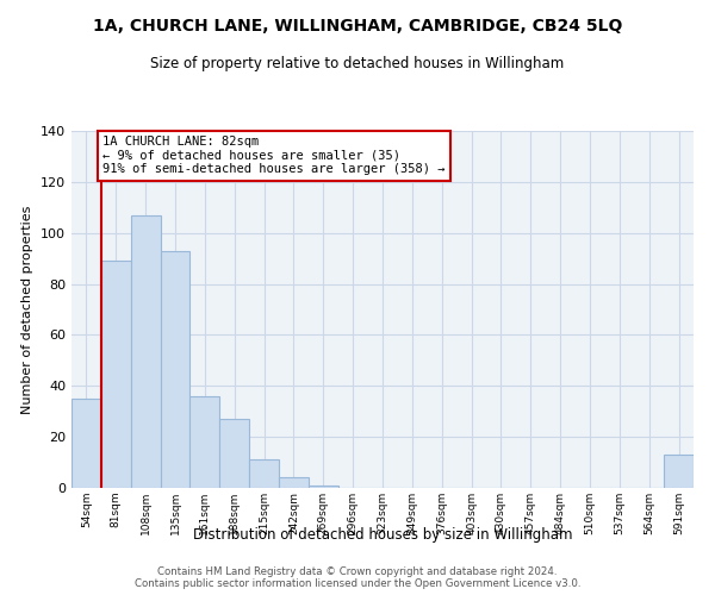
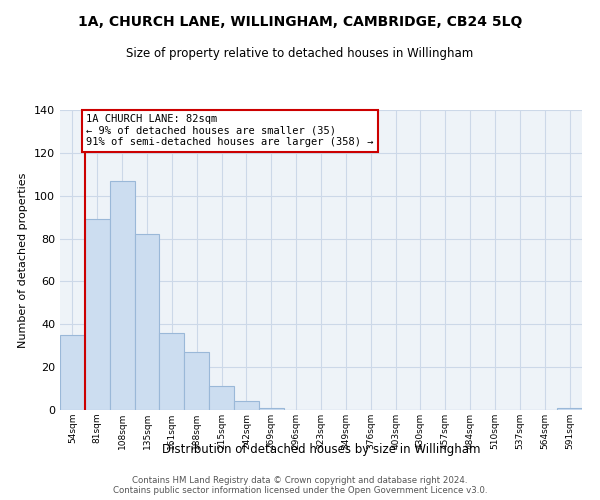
135sqm: 93 -> 82
591sqm: 13 -> 1
